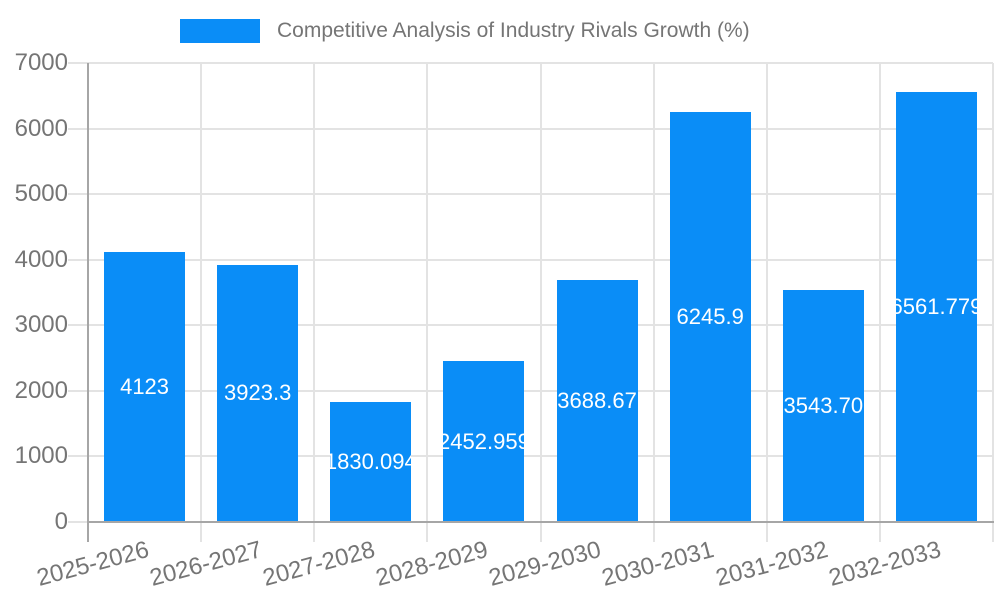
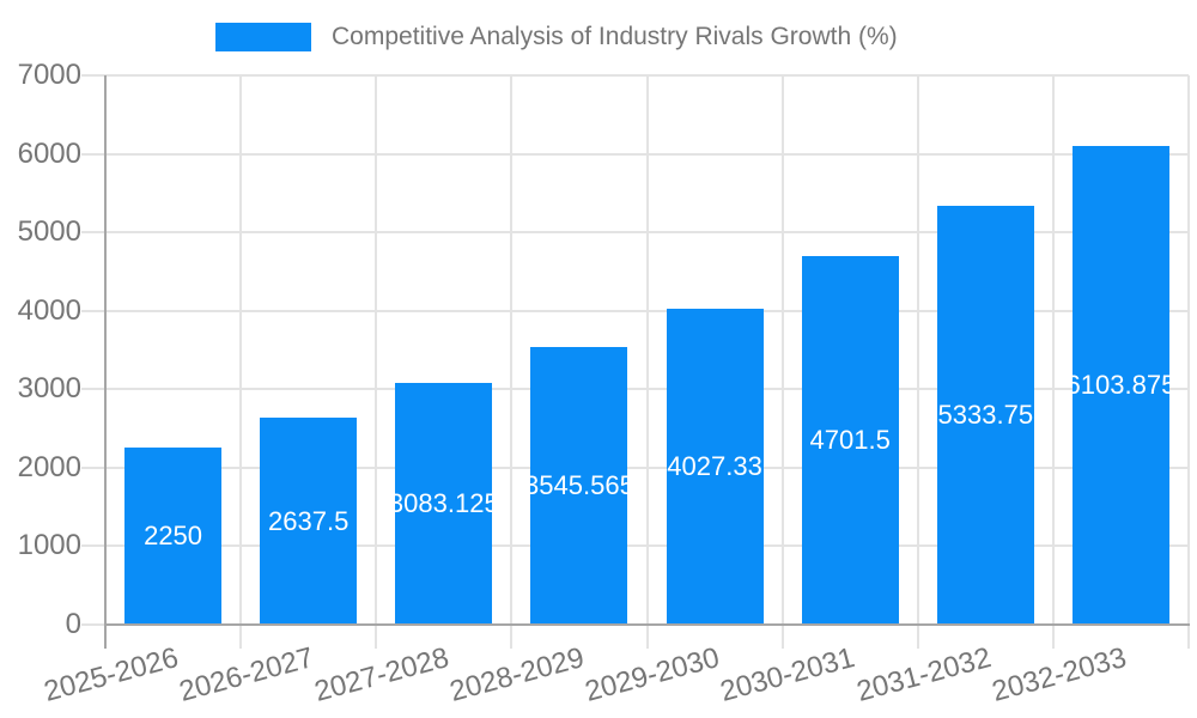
2025-2026: 4123 -> 2250
2026-2027: 3923.3 -> 2637.5
2027-2028: 1830.094 -> 3083.125
2028-2029: 2452.959 -> 3545.565
2029-2030: 3688.67 -> 4027.33
2030-2031: 6245.9 -> 4701.5
2031-2032: 3543.70 -> 5333.75
2032-2033: 6561.779 -> 6103.875
